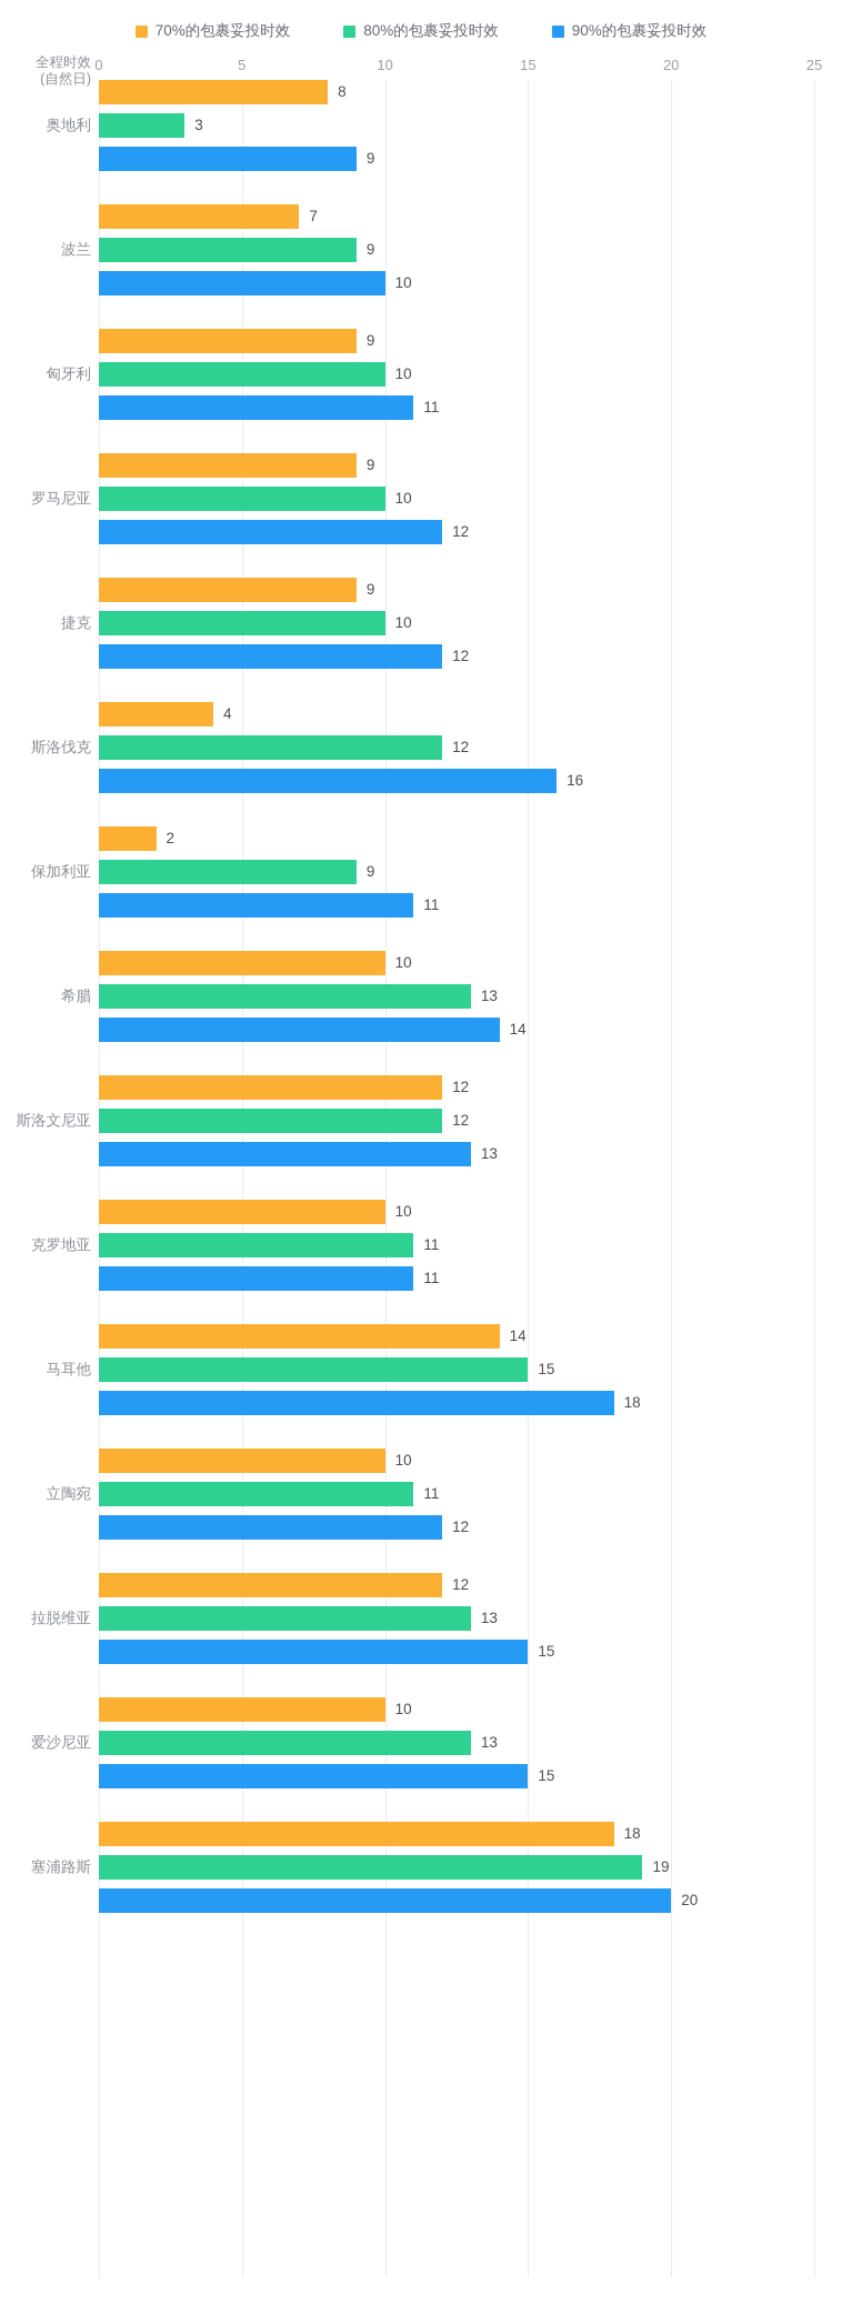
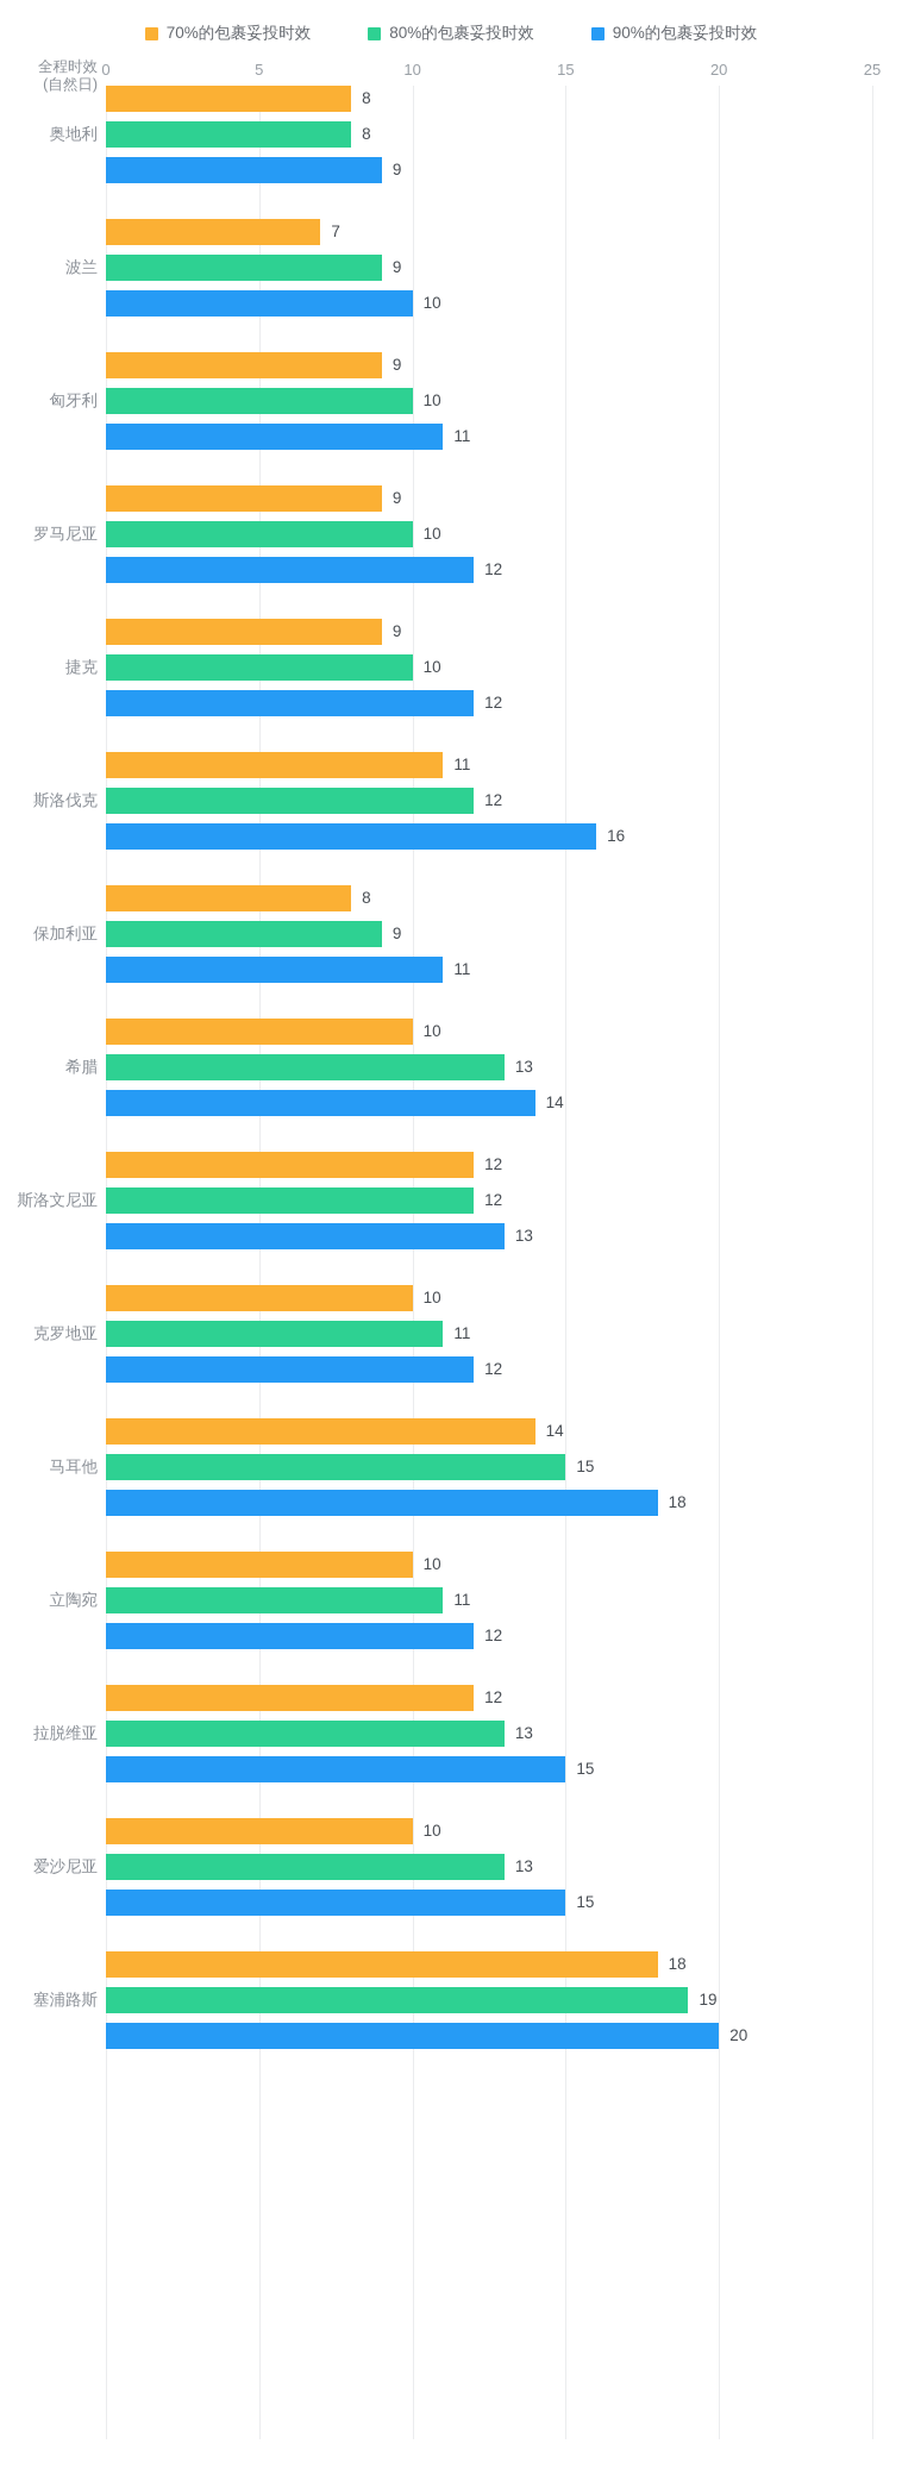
80%的包裹妥投时效/奥地利: 3 -> 8
70%的包裹妥投时效/斯洛伐克: 4 -> 11
70%的包裹妥投时效/保加利亚: 2 -> 8
90%的包裹妥投时效/克罗地亚: 11 -> 12
